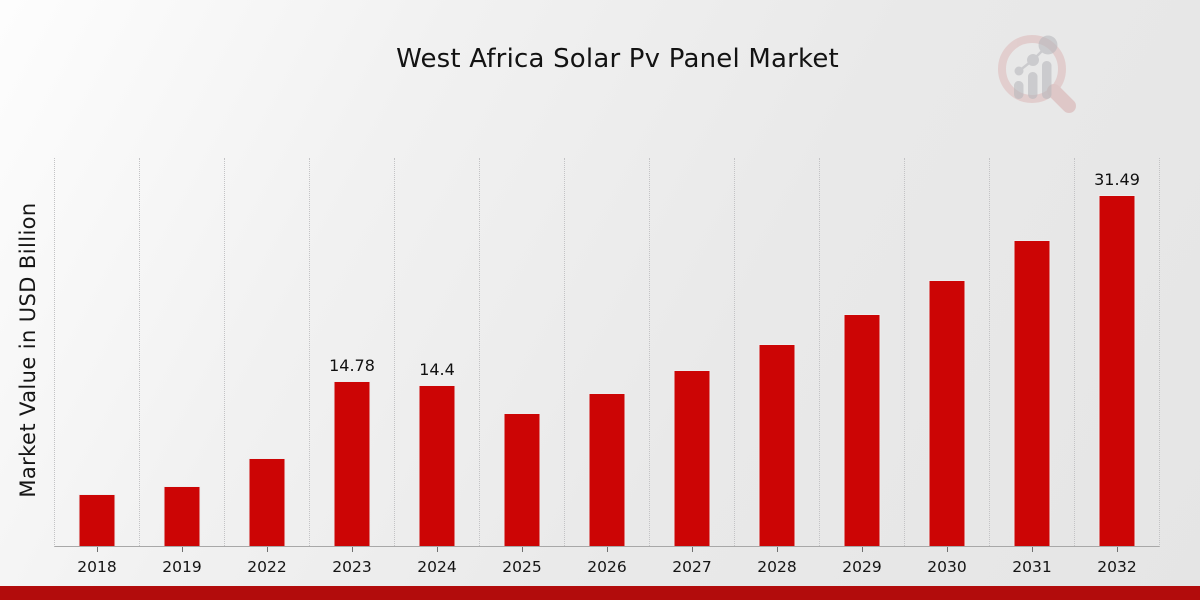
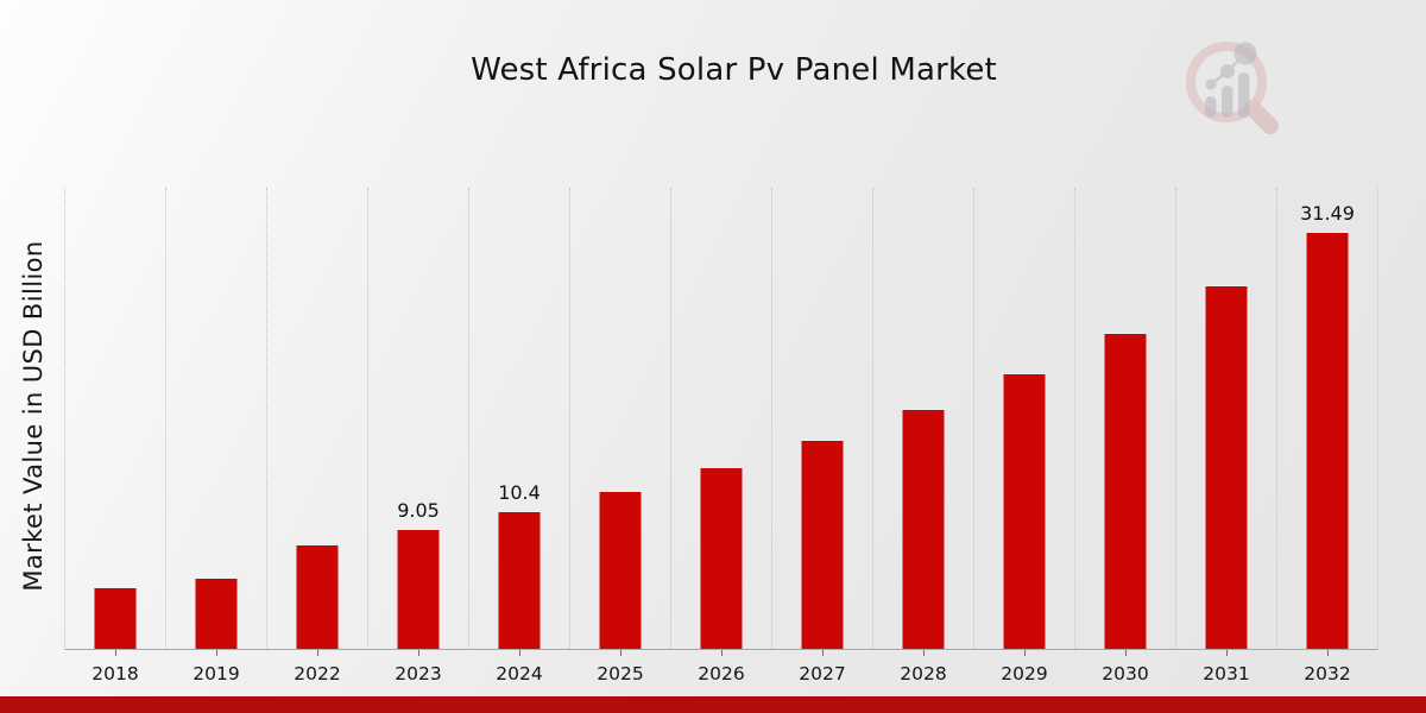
2023: 14.78 -> 9.05
2024: 14.4 -> 10.4
